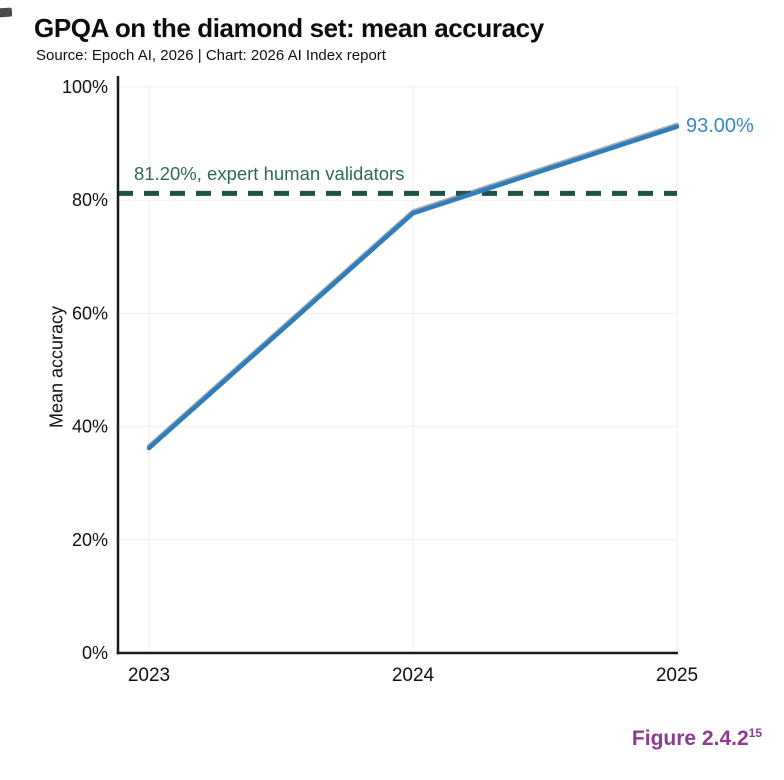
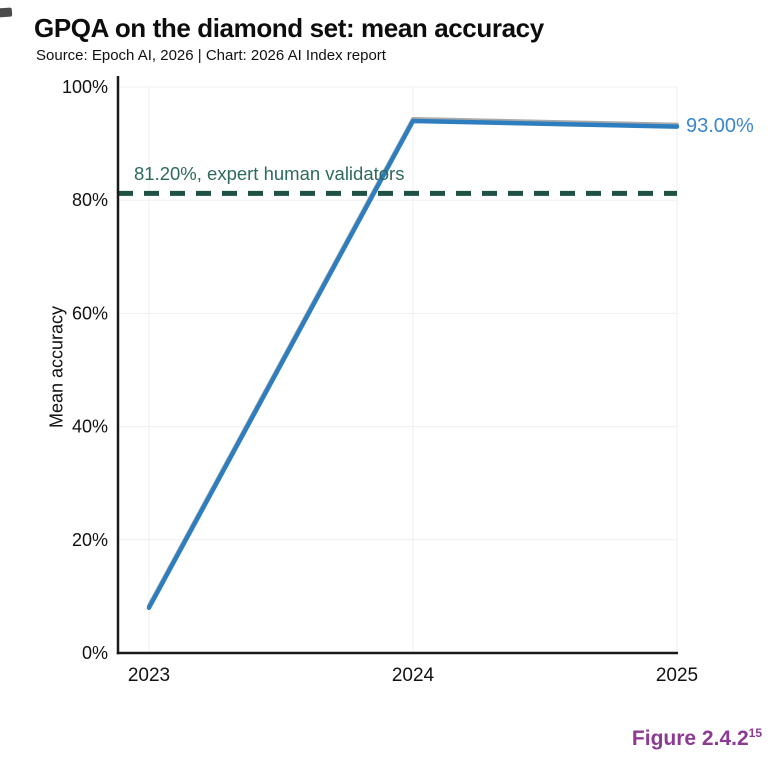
2023: 36% -> 8%
2024: 78% -> 94%
